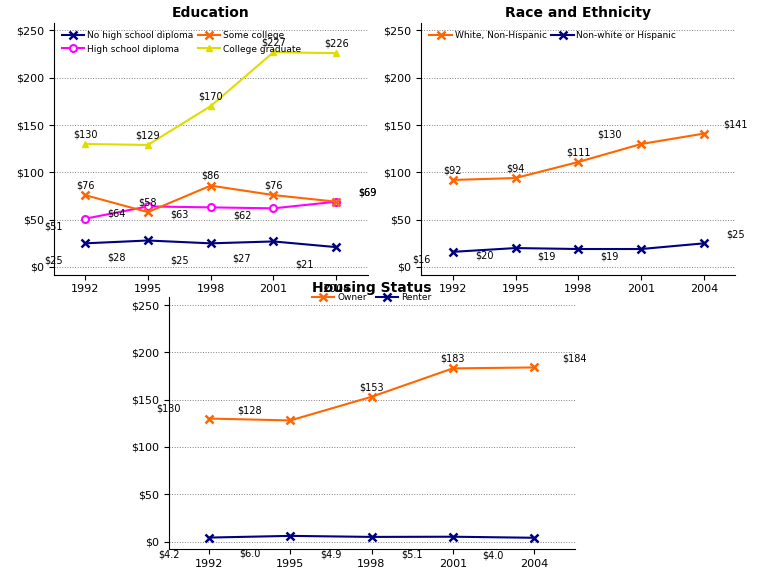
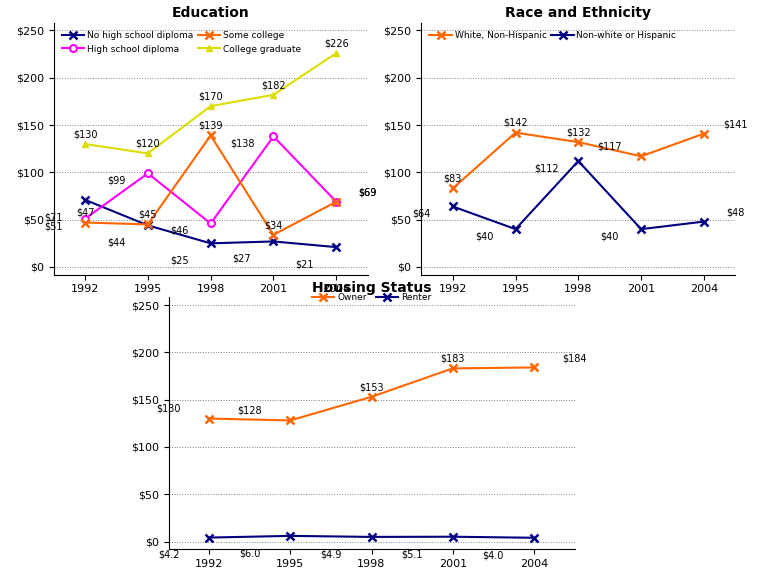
Education/No high school diploma/1992: $25 -> $71
Education/Some college/1992: $76 -> $47
Education/No high school diploma/1995: $28 -> $44
Education/High school diploma/1995: $64 -> $99
Education/Some college/1995: $58 -> $45
Education/College graduate/1995: $129 -> $120
Education/High school diploma/1998: $63 -> $46
Education/Some college/1998: $86 -> $139
Education/High school diploma/2001: $62 -> $138
Education/Some college/2001: $76 -> $34
Education/College graduate/2001: $227 -> $182
Race and Ethnicity/White, Non-Hispanic/1992: $92 -> $83
Race and Ethnicity/Non-white or Hispanic/1992: $16 -> $64
Race and Ethnicity/White, Non-Hispanic/1995: $94 -> $142
Race and Ethnicity/Non-white or Hispanic/1995: $20 -> $40
Race and Ethnicity/White, Non-Hispanic/1998: $111 -> $132
Race and Ethnicity/Non-white or Hispanic/1998: $19 -> $112
Race and Ethnicity/White, Non-Hispanic/2001: $130 -> $117
Race and Ethnicity/Non-white or Hispanic/2001: $19 -> $40
Race and Ethnicity/Non-white or Hispanic/2004: $25 -> $48
